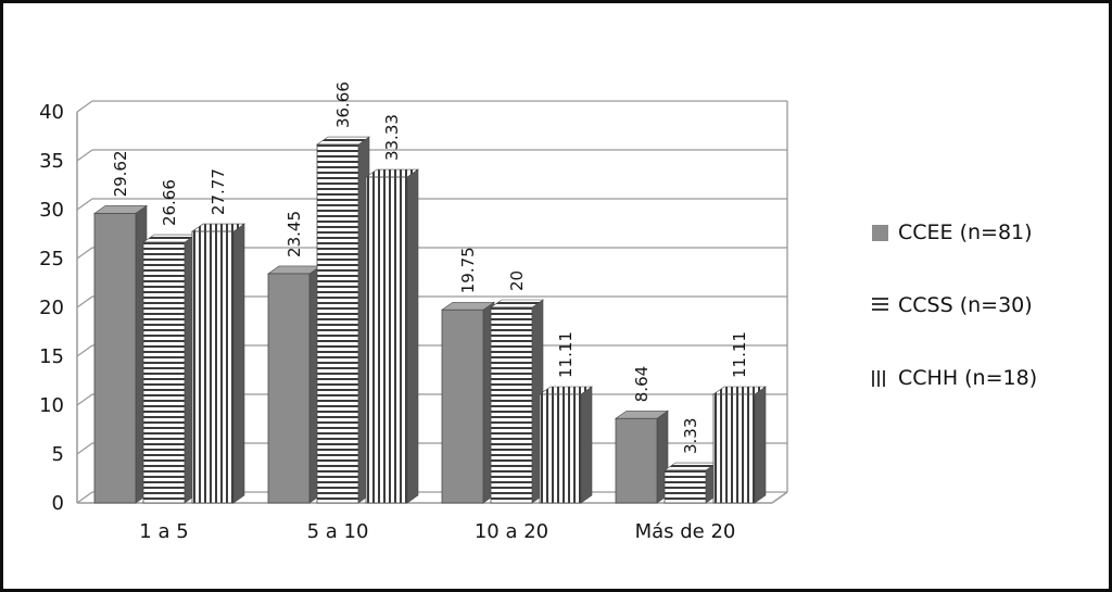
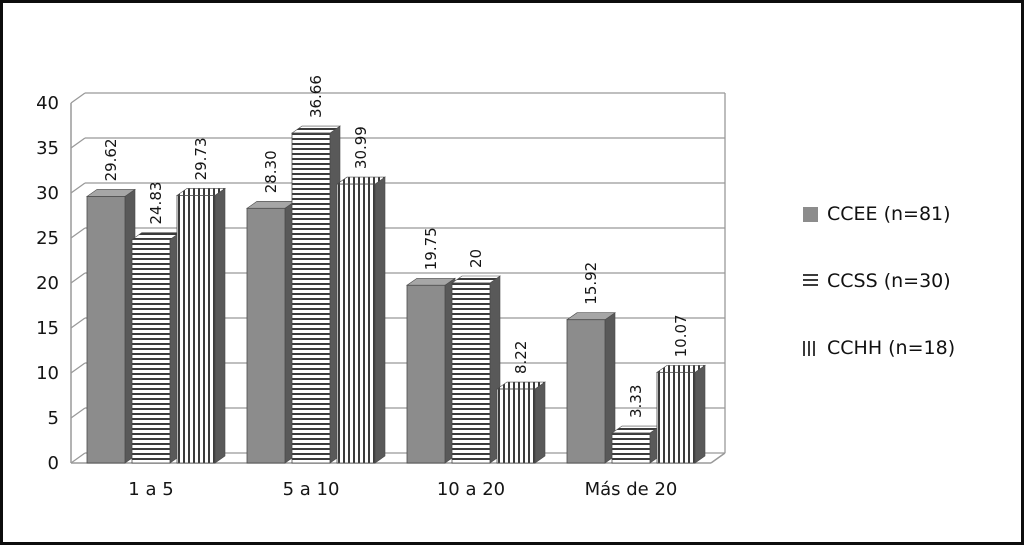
CCSS (n=30)/1 a 5: 26.66 -> 24.83
CCHH (n=18)/1 a 5: 27.77 -> 29.73
CCEE (n=81)/5 a 10: 23.45 -> 28.30
CCHH (n=18)/5 a 10: 33.33 -> 30.99
CCHH (n=18)/10 a 20: 11.11 -> 8.22
CCEE (n=81)/Más de 20: 8.64 -> 15.92
CCHH (n=18)/Más de 20: 11.11 -> 10.07
